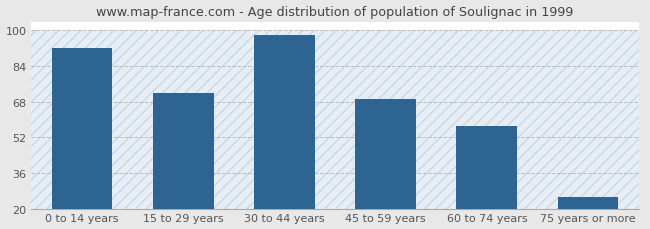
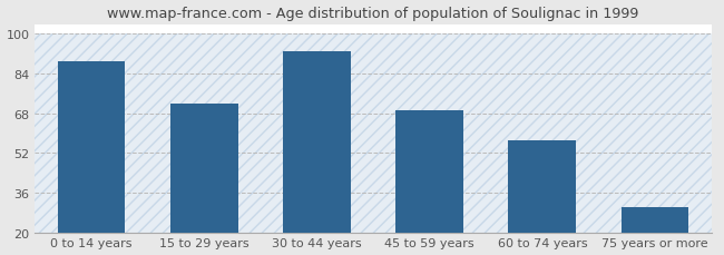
0 to 14 years: 92 -> 89
30 to 44 years: 98 -> 93
75 years or more: 25 -> 30
